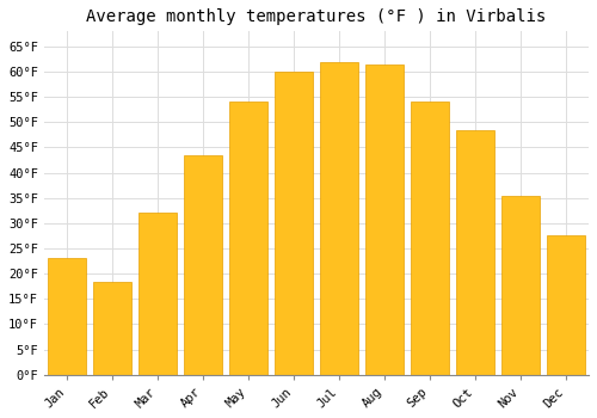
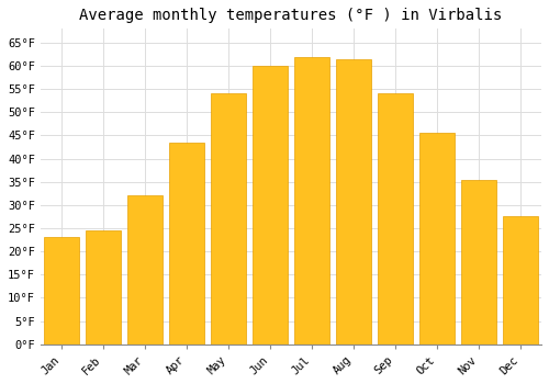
Feb: 18.5°F -> 24.5°F
Oct: 48.5°F -> 45.5°F
